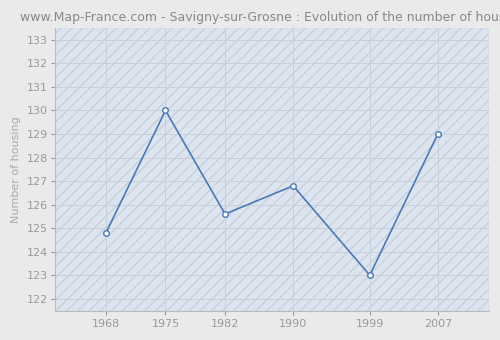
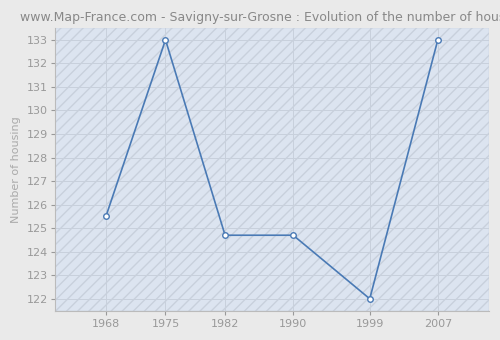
1968: 124.8 -> 125.5
1975: 130.0 -> 133.0
1982: 125.6 -> 124.7
1990: 126.8 -> 124.7
1999: 123.0 -> 122.0
2007: 129.0 -> 133.0
